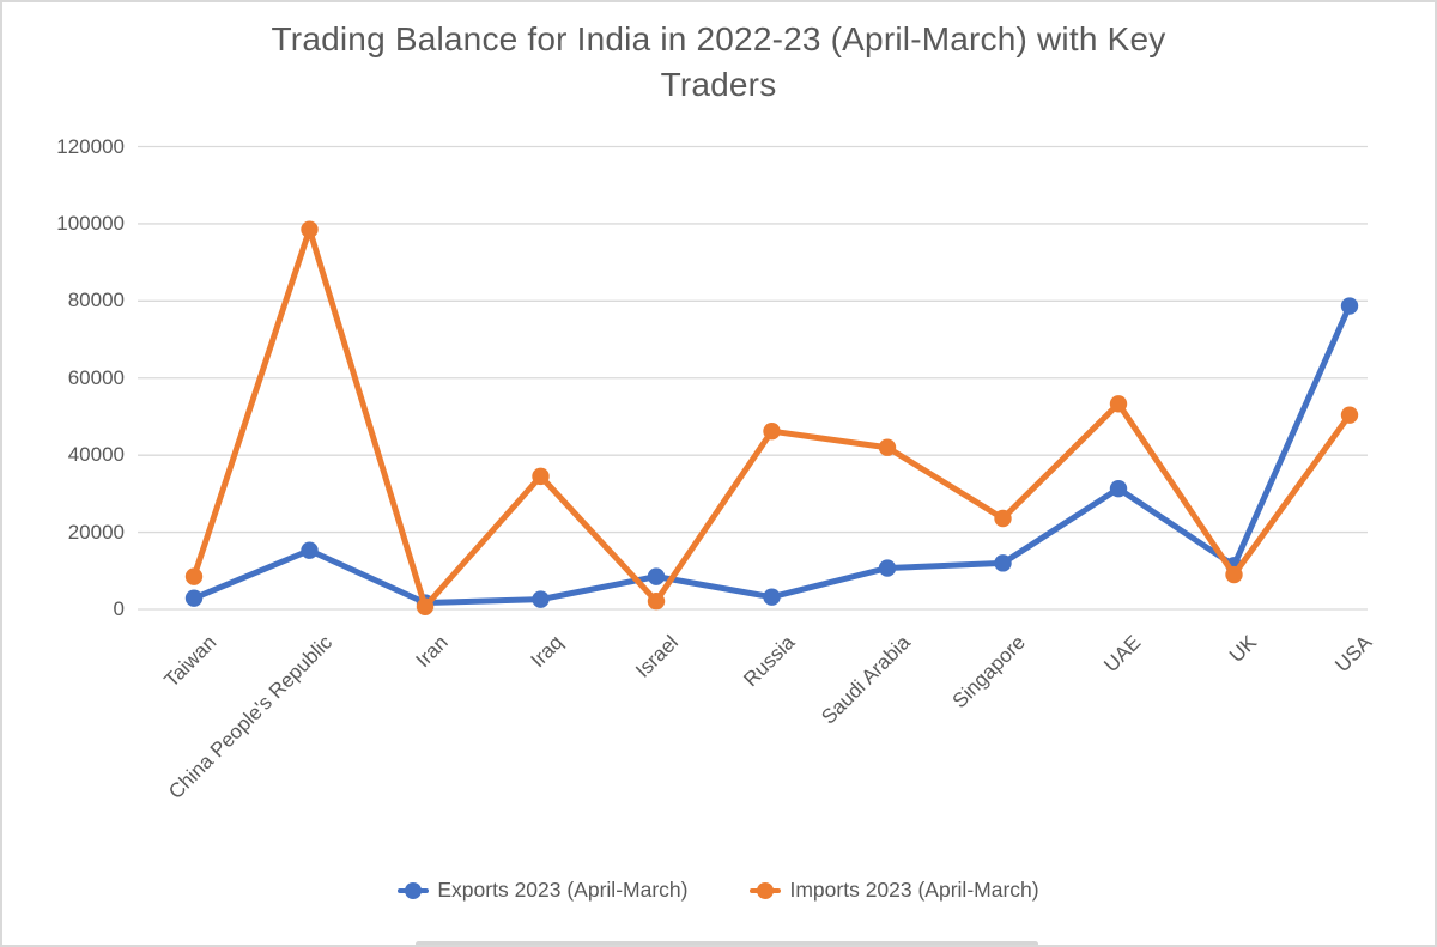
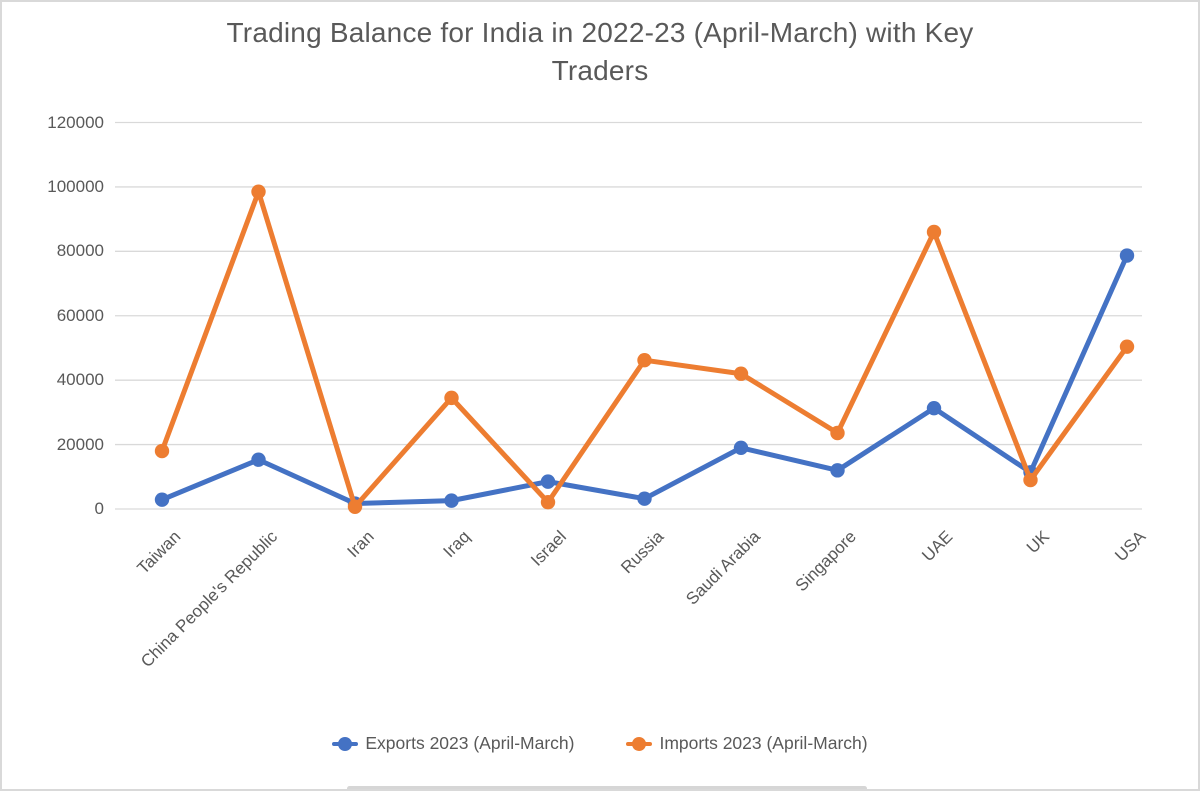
Imports 2023 (April-March)/Taiwan: 8000 -> 18000
Exports 2023 (April-March)/Saudi Arabia: 11000 -> 19000
Imports 2023 (April-March)/UAE: 53000 -> 86000
